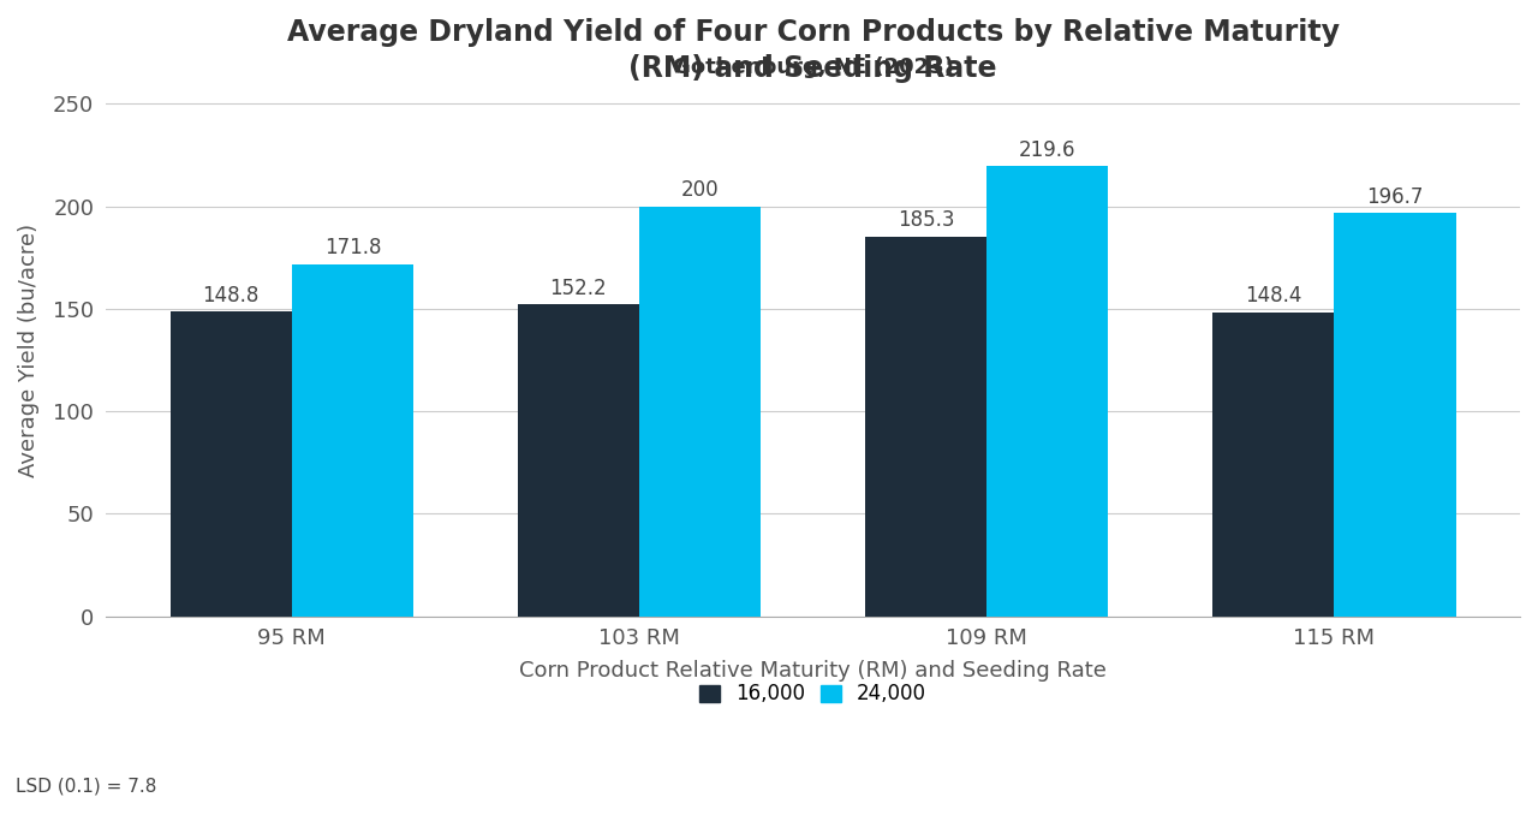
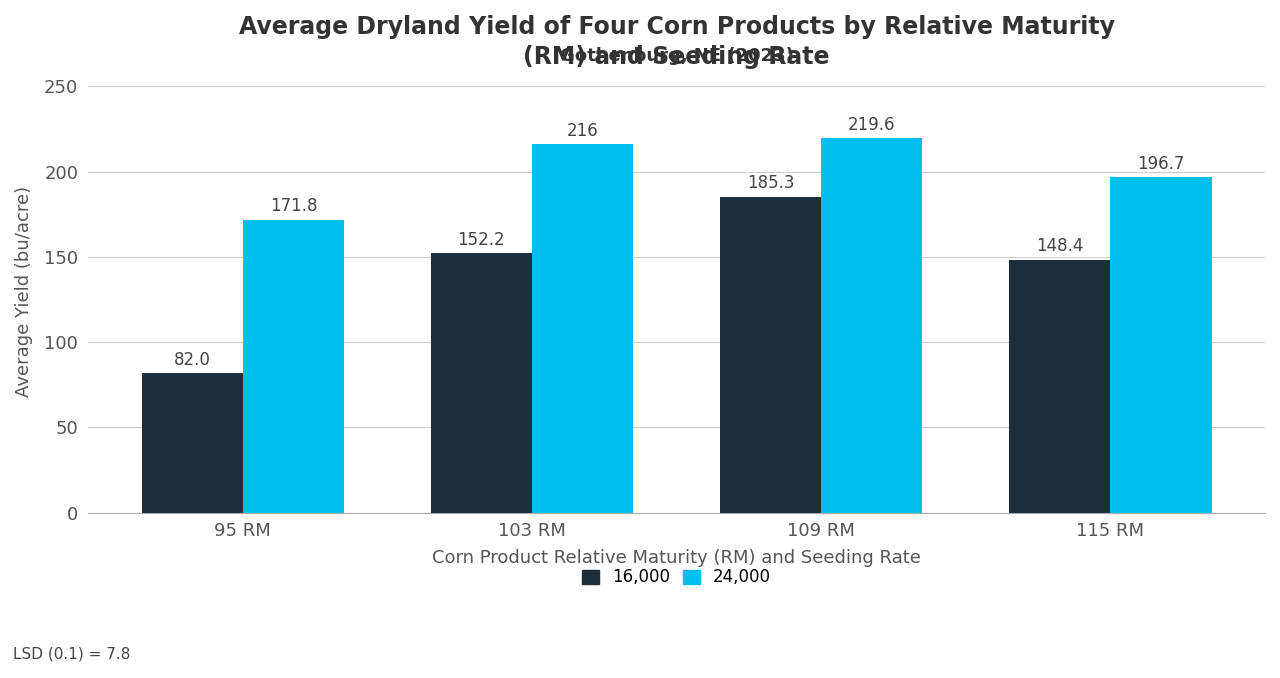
16,000/95 RM: 148.8 -> 82.0
24,000/103 RM: 200 -> 216
